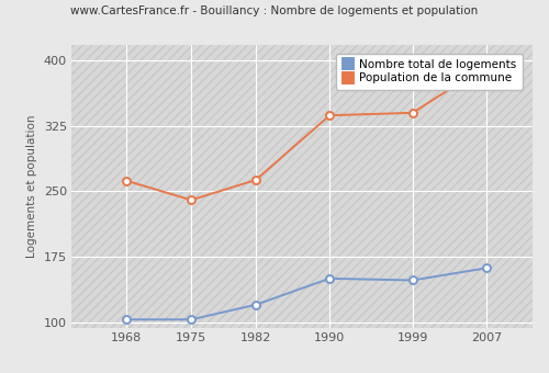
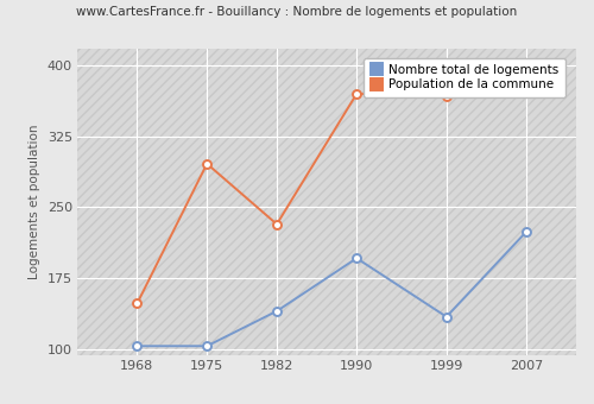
Population de la commune/1968: 262 -> 148
Population de la commune/1975: 240 -> 296
Nombre total de logements/1982: 120 -> 140
Population de la commune/1982: 263 -> 232
Nombre total de logements/1990: 150 -> 196
Population de la commune/1990: 337 -> 370
Nombre total de logements/1999: 148 -> 134
Population de la commune/1999: 340 -> 368
Nombre total de logements/2007: 162 -> 224
